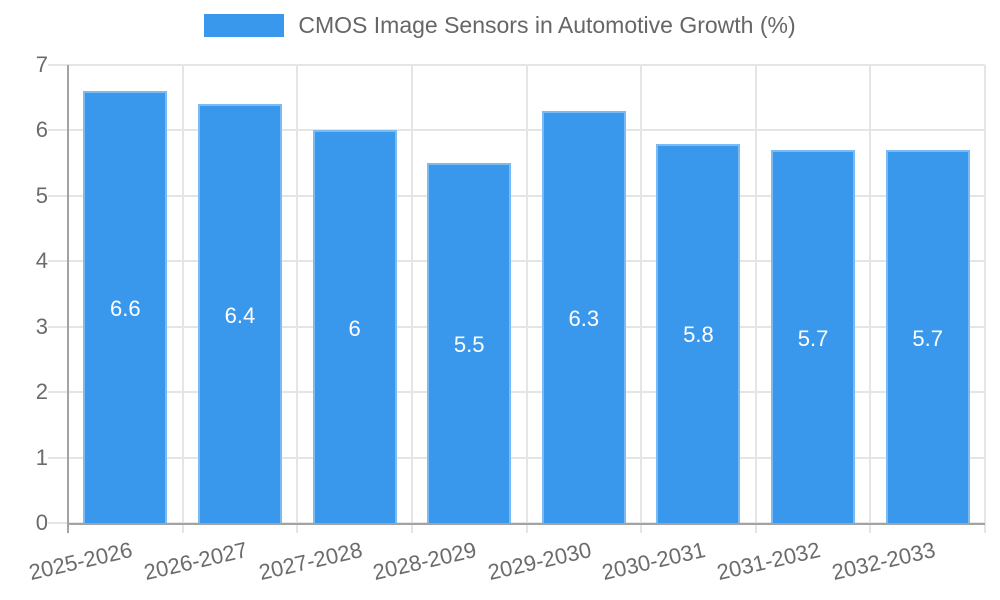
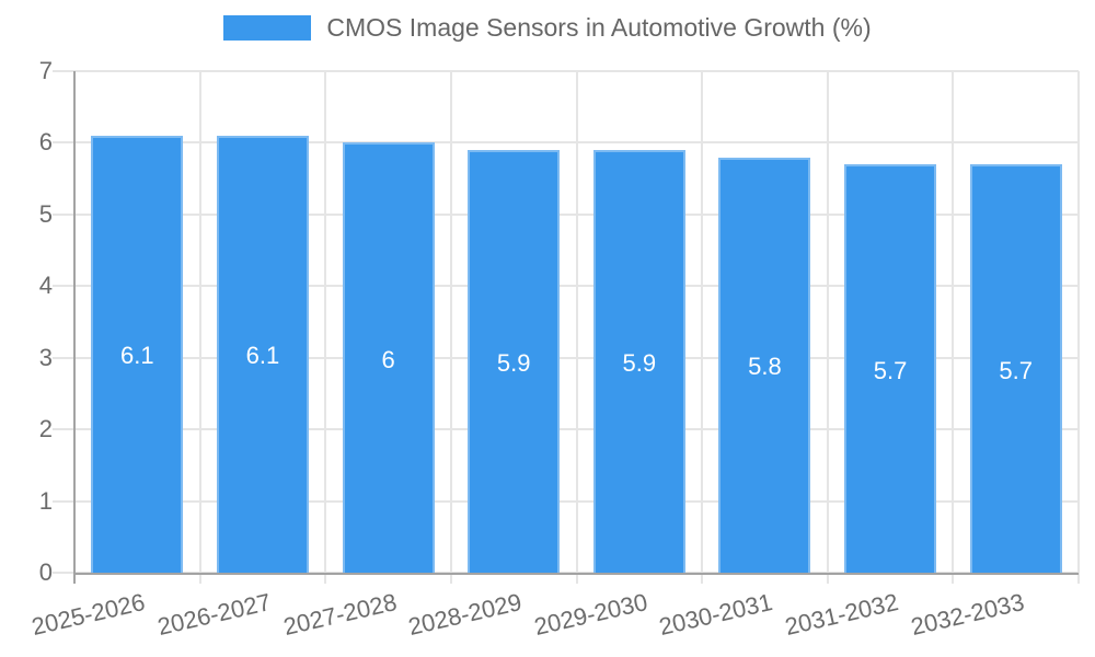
2025-2026: 6.6 -> 6.1
2026-2027: 6.4 -> 6.1
2028-2029: 5.5 -> 5.9
2029-2030: 6.3 -> 5.9
